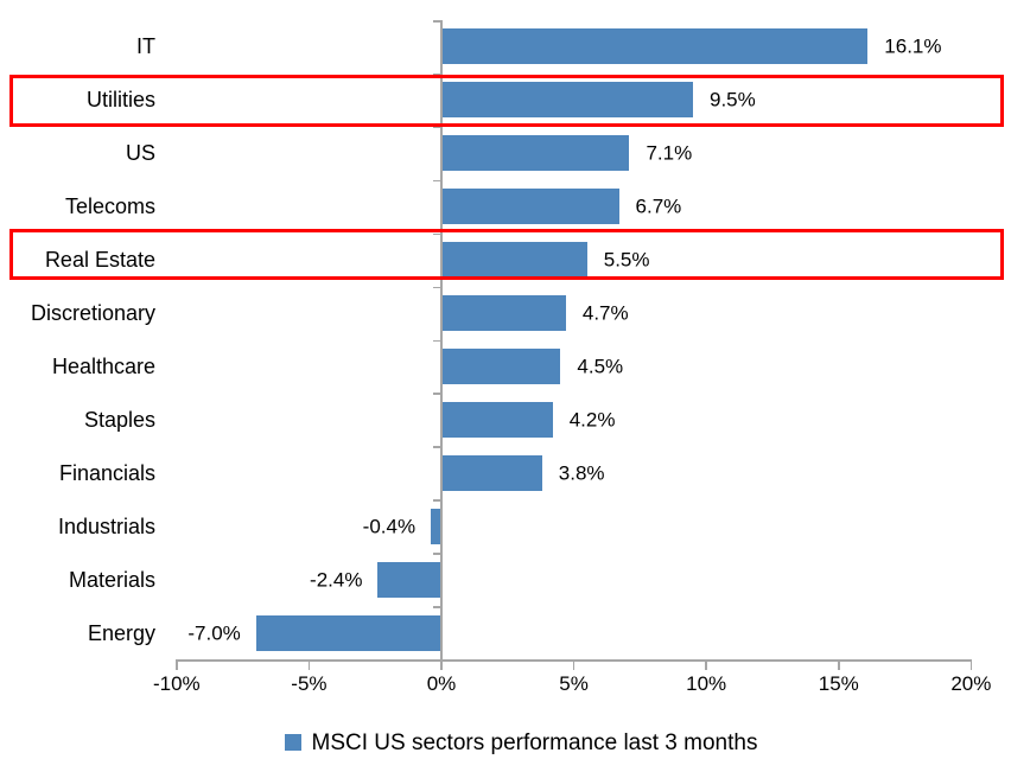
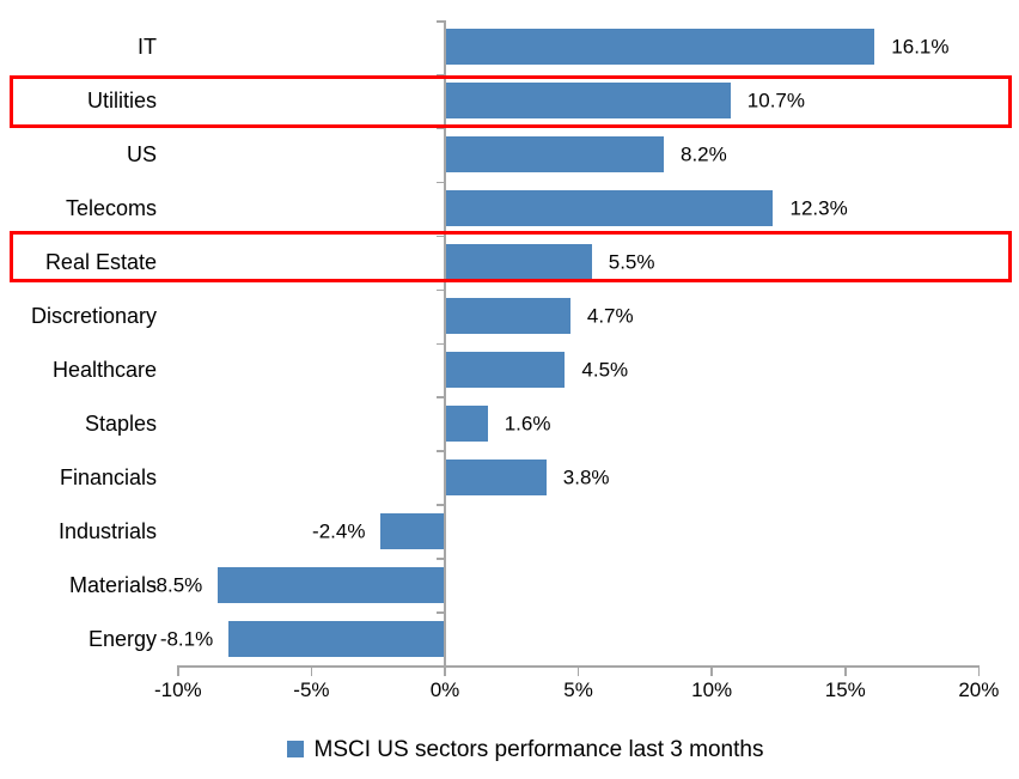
Utilities: 9.5% -> 10.7%
US: 7.1% -> 8.2%
Telecoms: 6.7% -> 12.3%
Staples: 4.2% -> 1.6%
Industrials: -0.4% -> -2.4%
Materials: -2.4% -> -8.5%
Energy: -7.0% -> -8.1%
